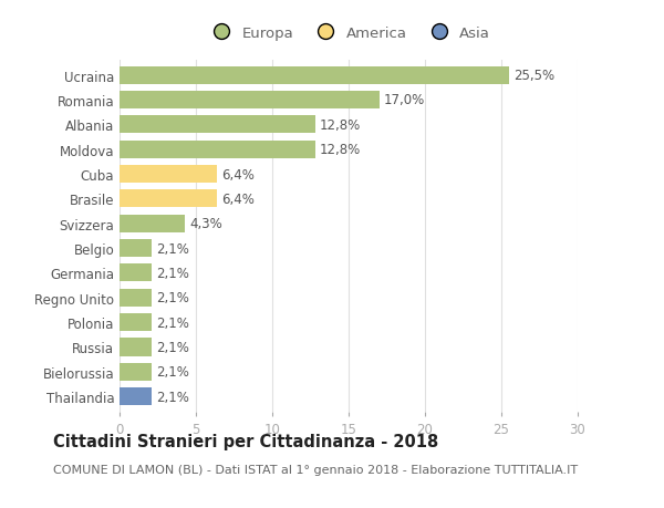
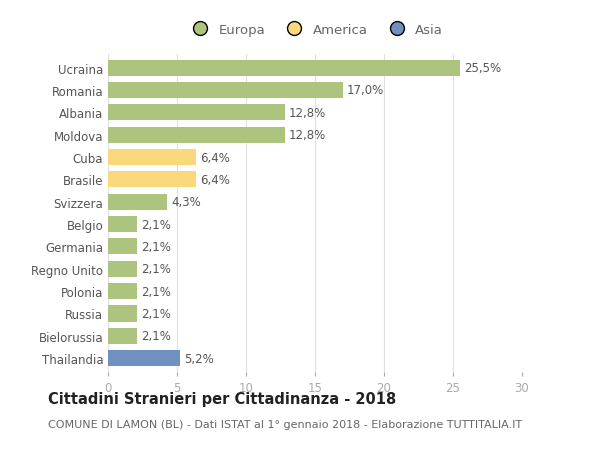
Thailandia: 2,1% -> 5,2%
